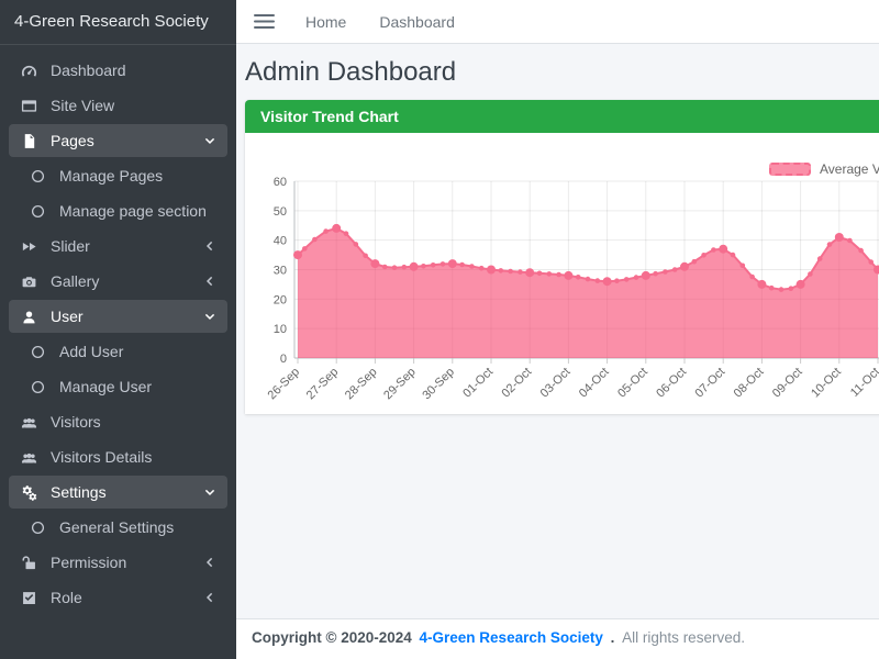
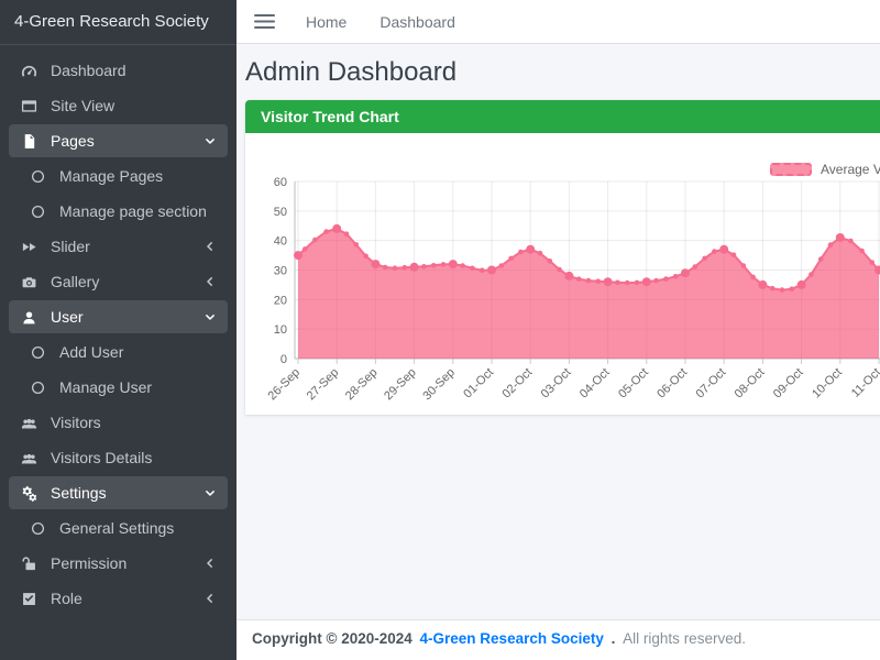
02-Oct: 29 -> 37
05-Oct: 28 -> 26
06-Oct: 31 -> 29
